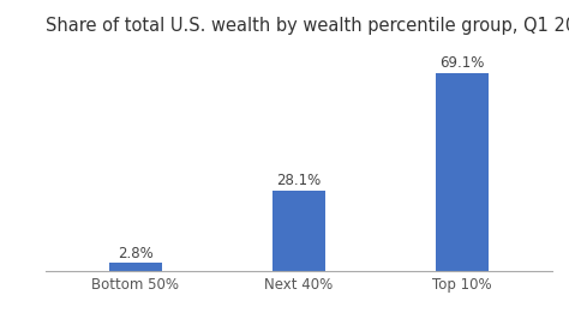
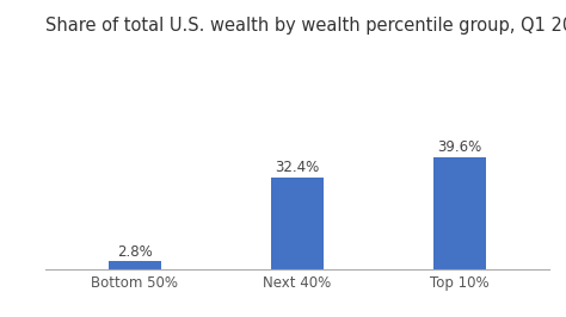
Next 40%: 28.1% -> 32.4%
Top 10%: 69.1% -> 39.6%
